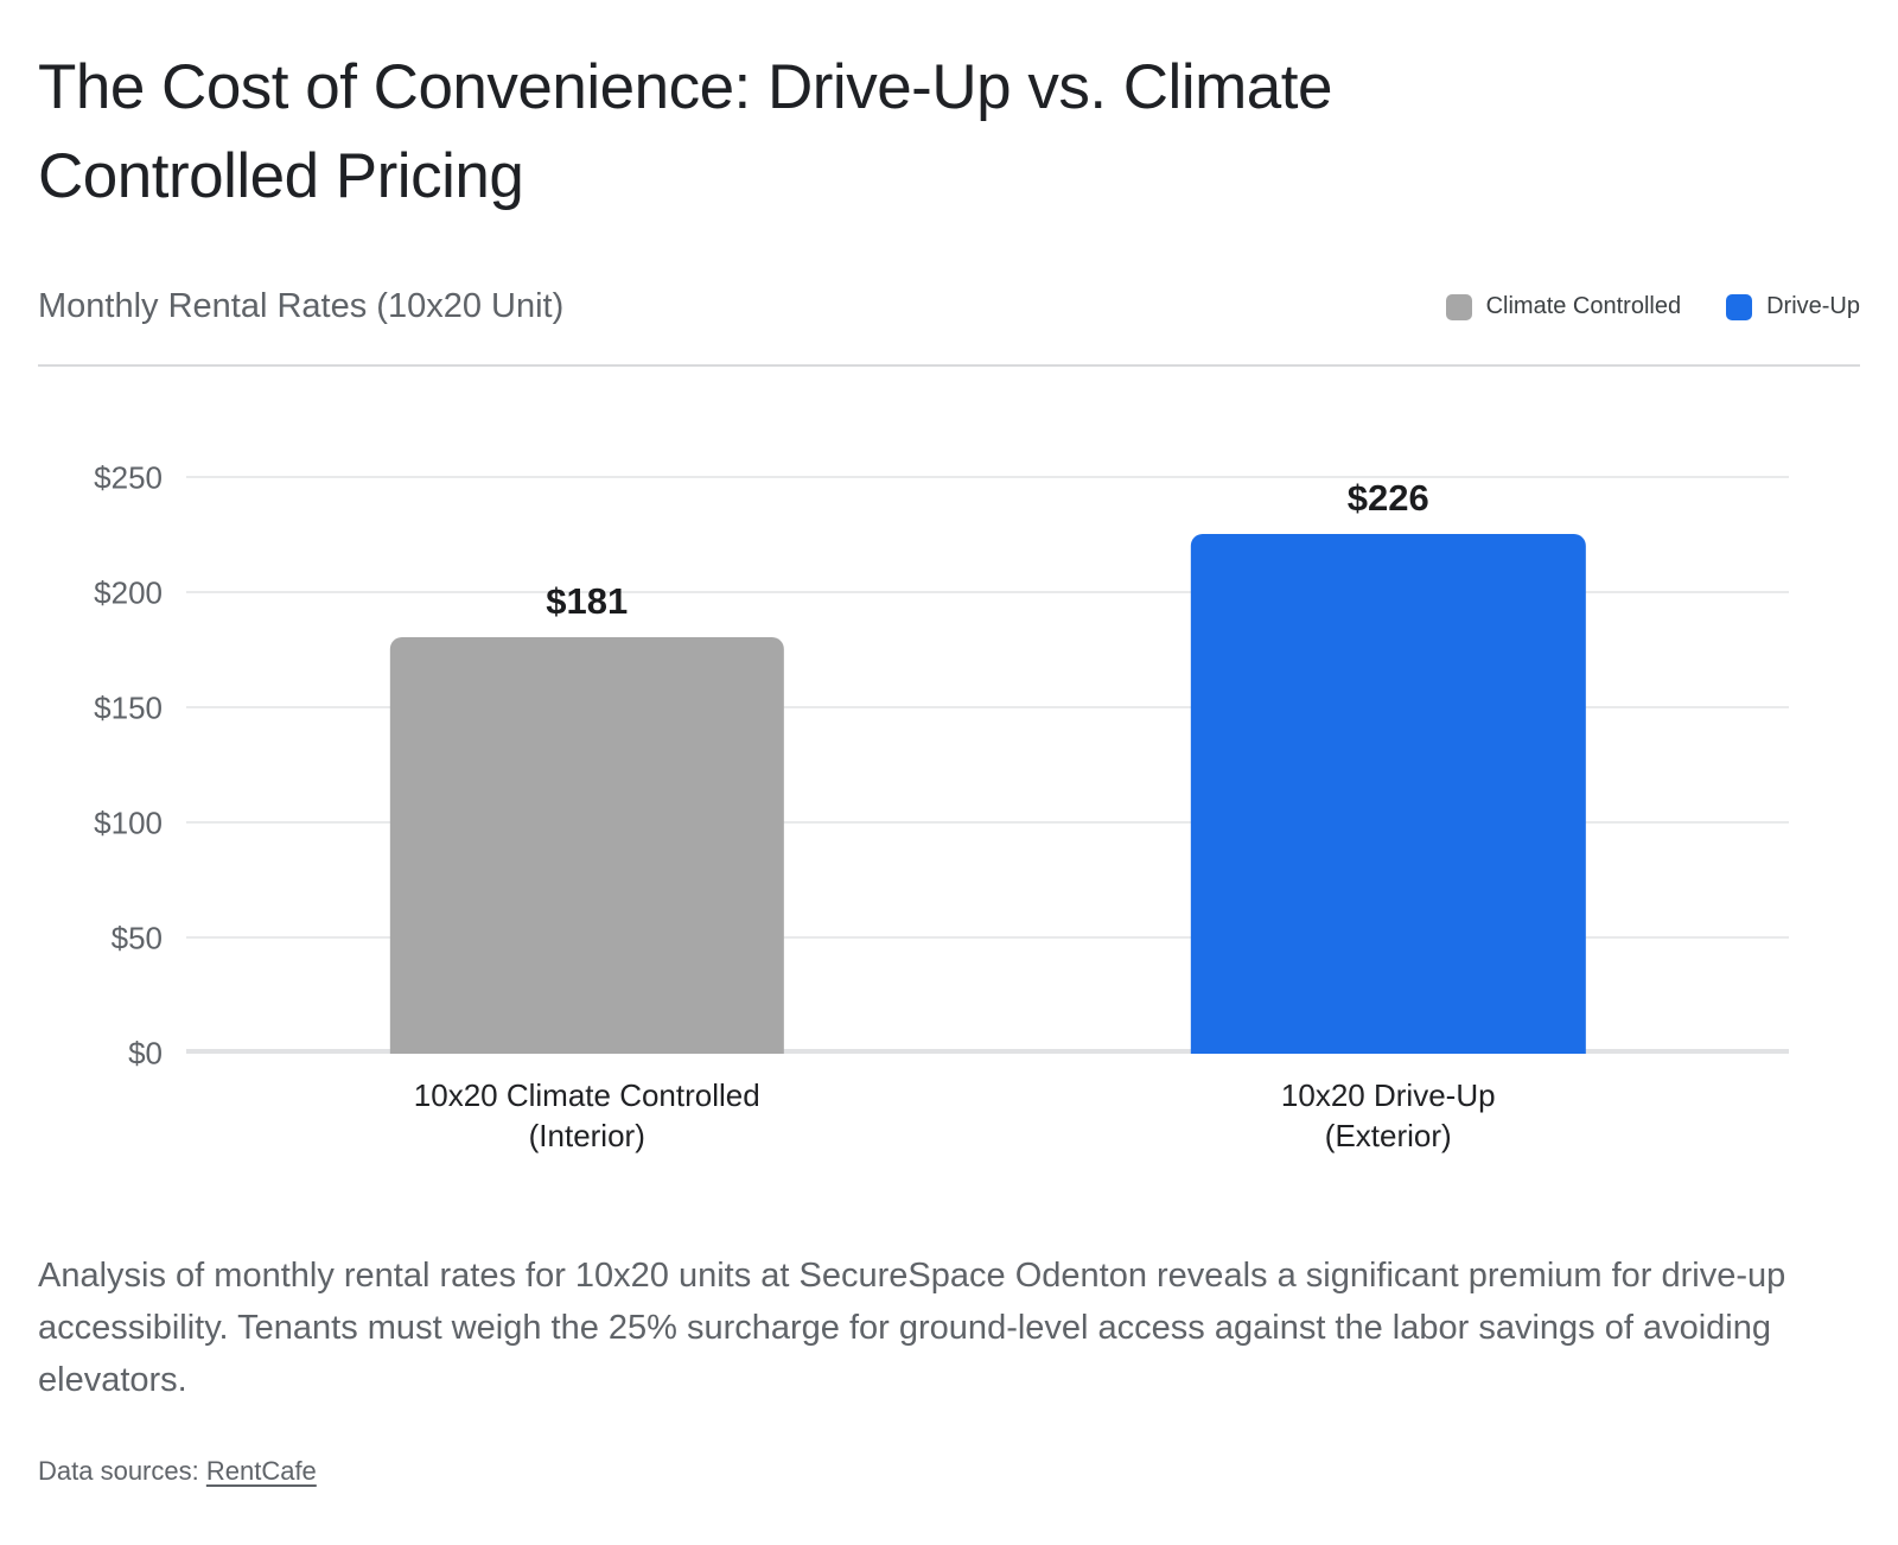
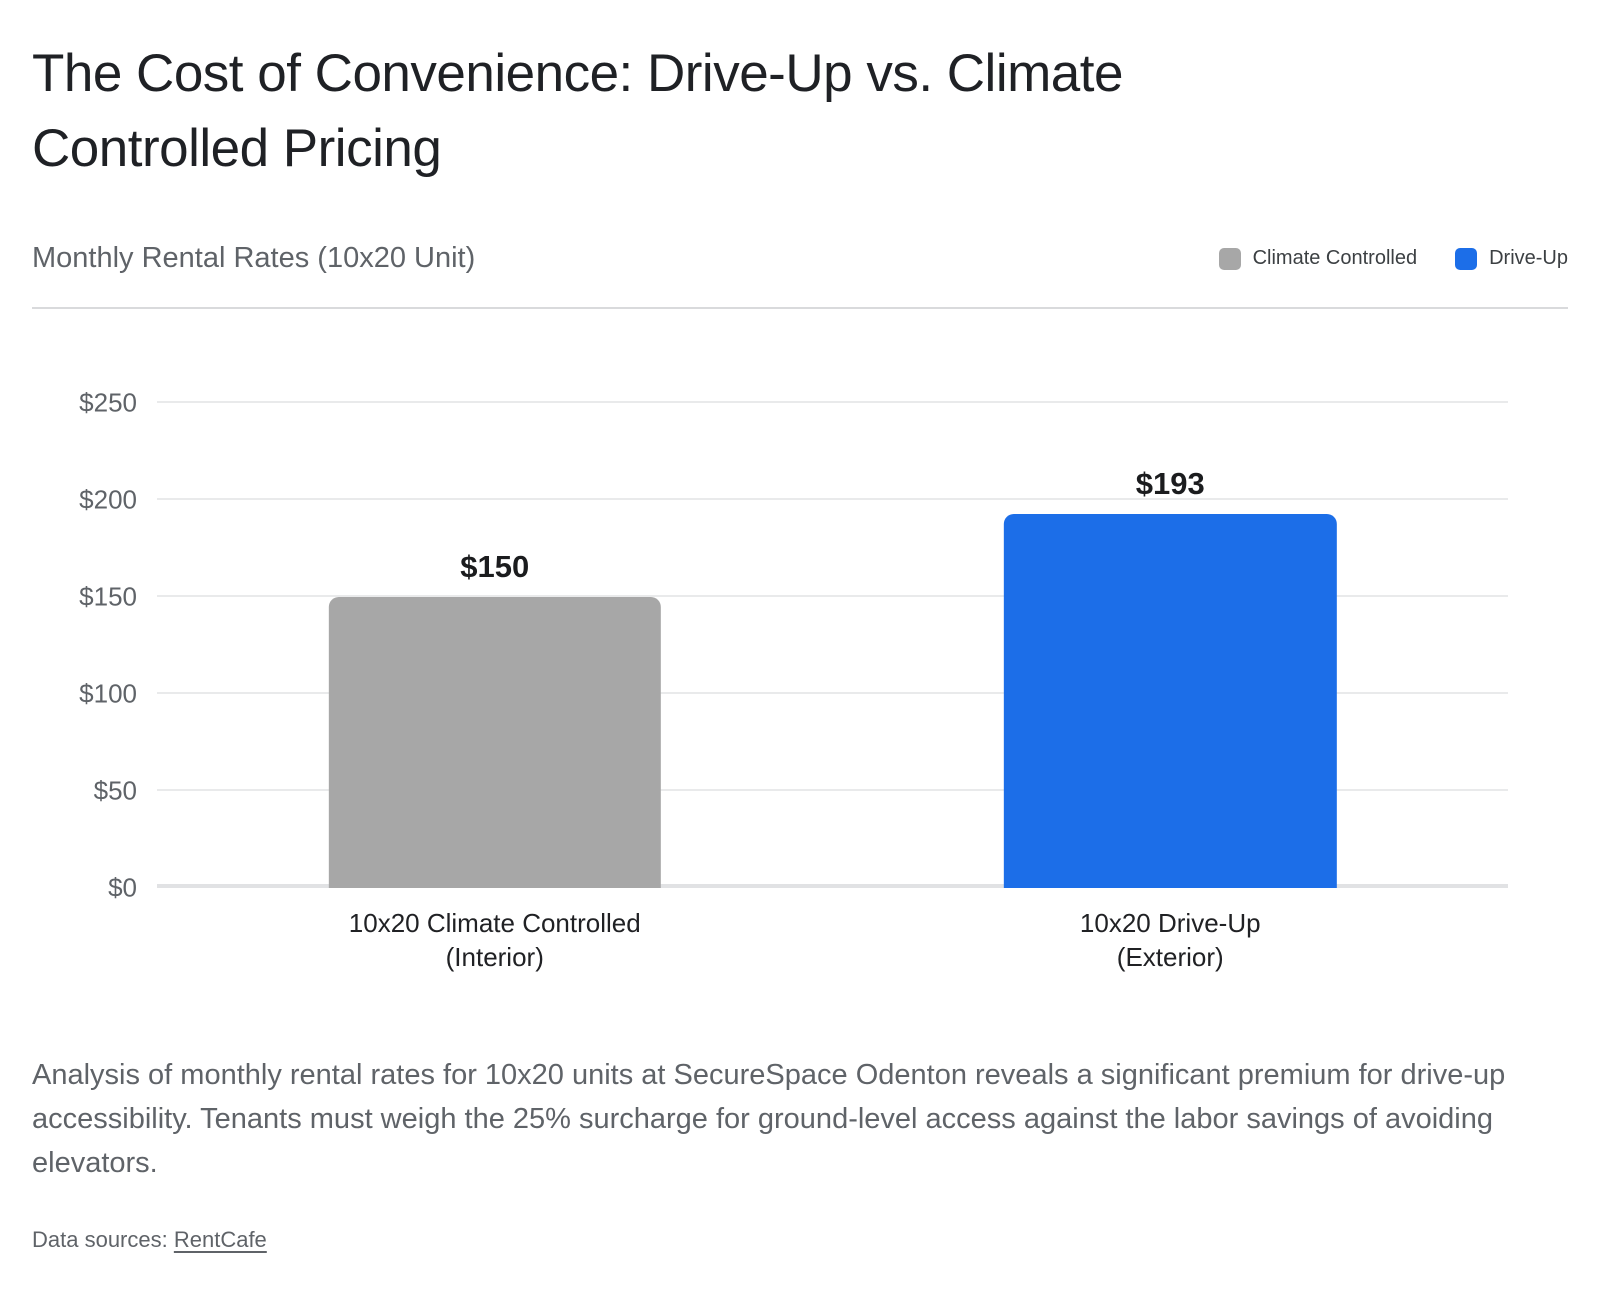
10x20 Climate Controlled (Interior): $181 -> $150
10x20 Drive-Up (Exterior): $226 -> $193
